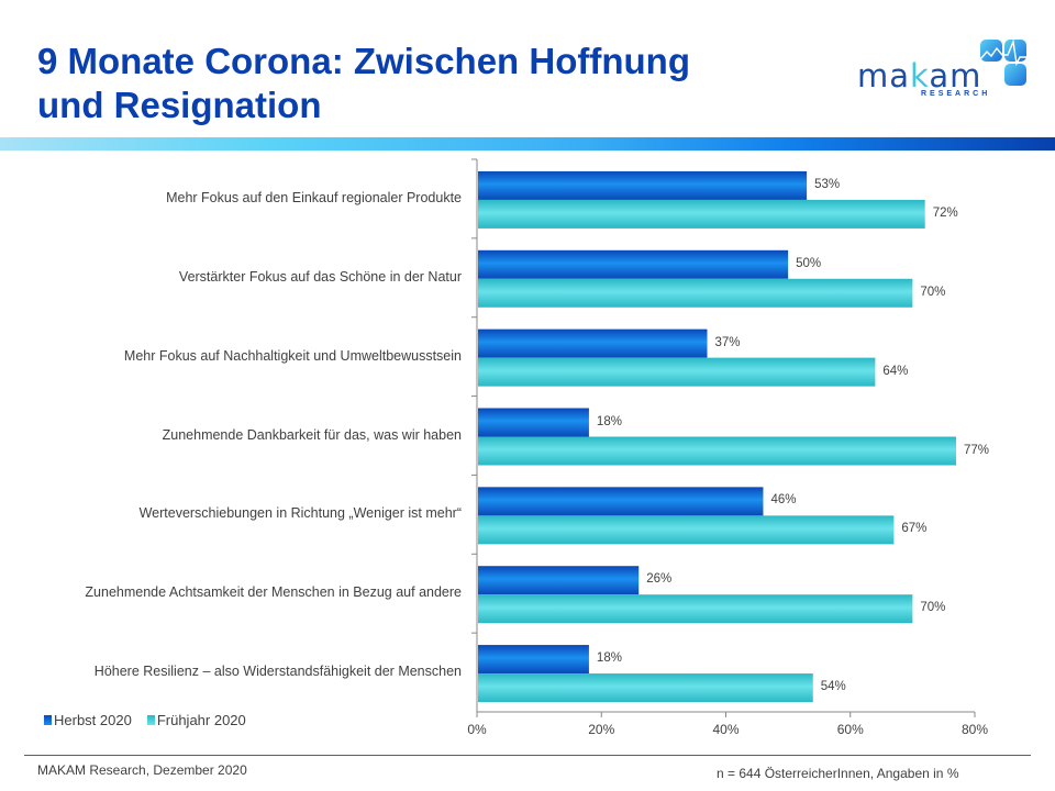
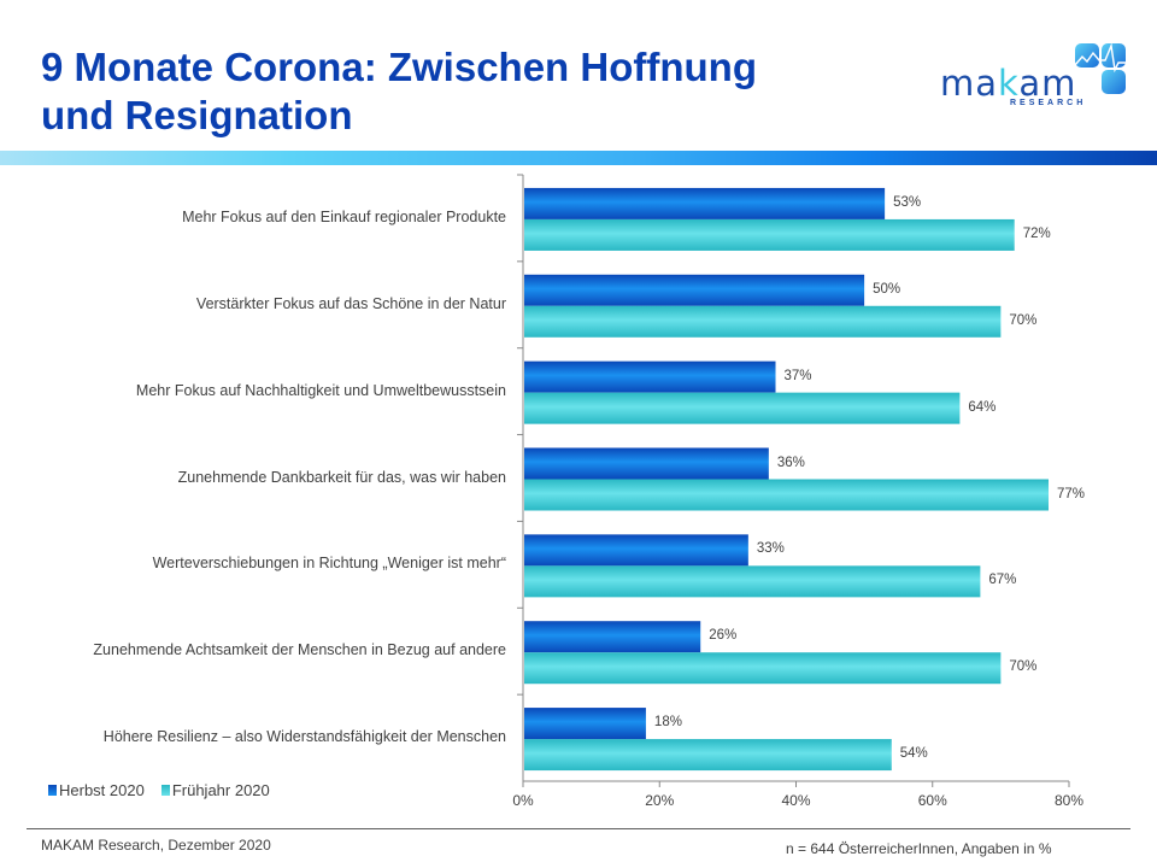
Herbst 2020/Zunehmende Dankbarkeit für das, was wir haben: 18% -> 36%
Herbst 2020/Werteverschiebungen in Richtung „Weniger ist mehr“: 46% -> 33%
